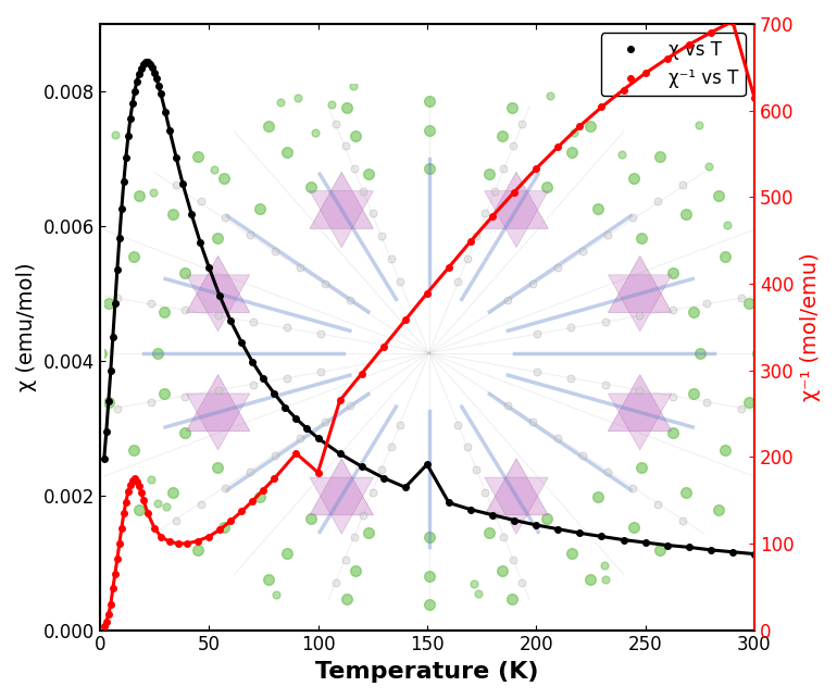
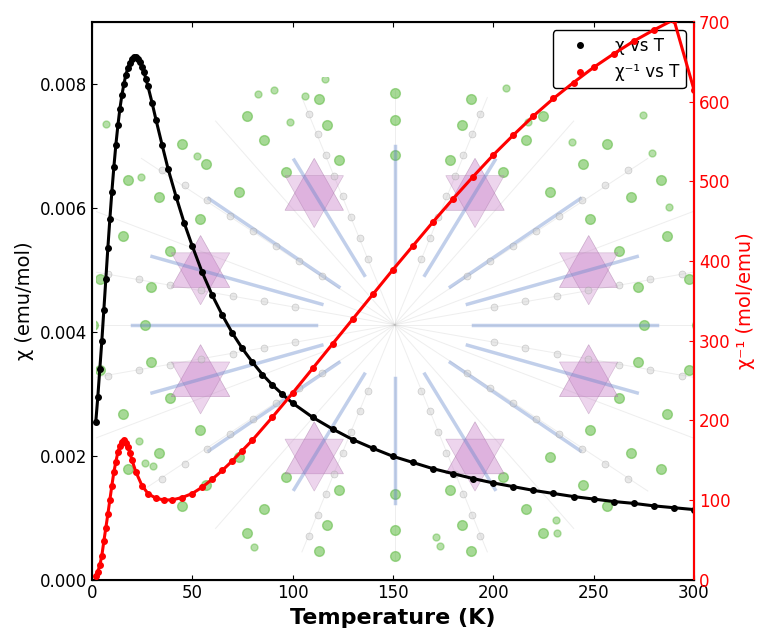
χ⁻¹ vs T/100: 182 -> 234
χ vs T/150: 0.00246 -> 0.00199
